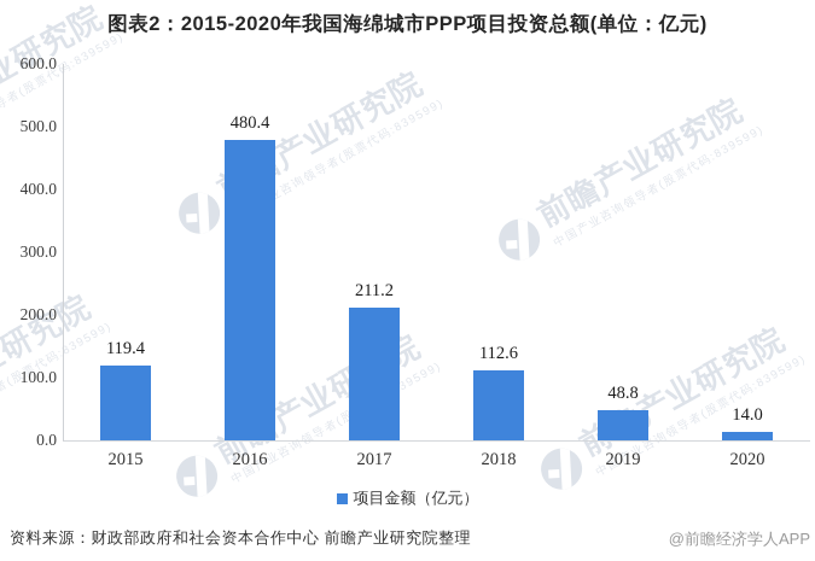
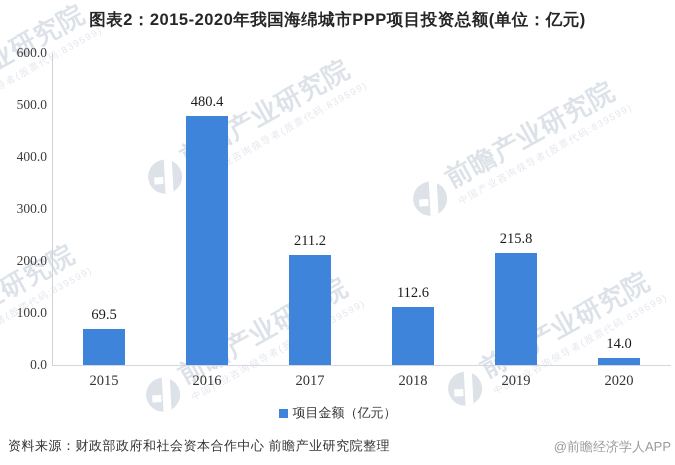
2015: 119.4 -> 69.5
2019: 48.8 -> 215.8
